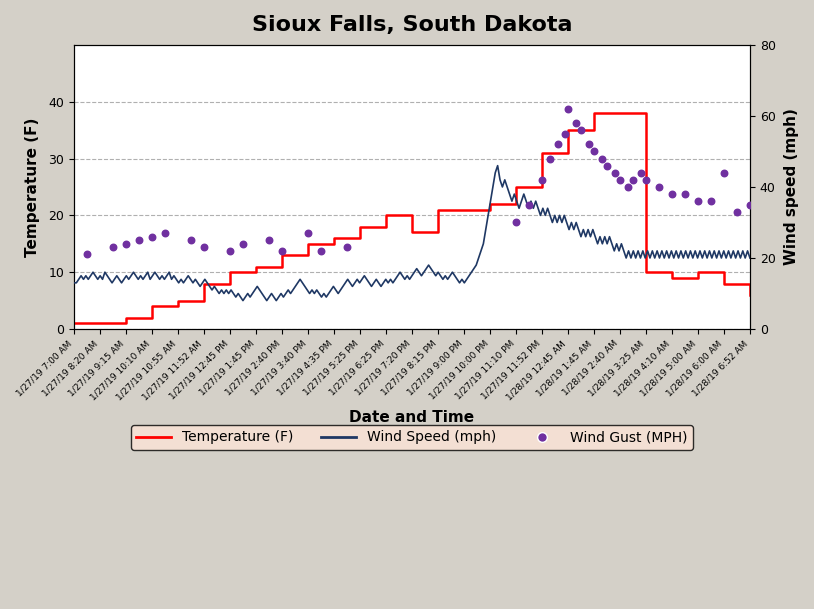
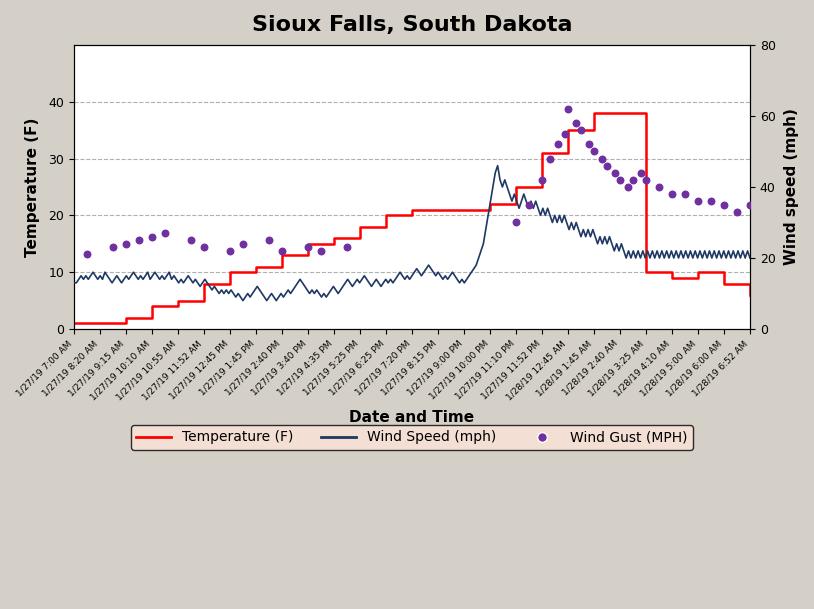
Wind Gust (MPH)/1/27/19 3:40 PM: 27 -> 23
Temperature (F)/1/27/19 7:20 PM: 17 -> 21
Wind Gust (MPH)/1/28/19 6:00 AM: 44 -> 35
